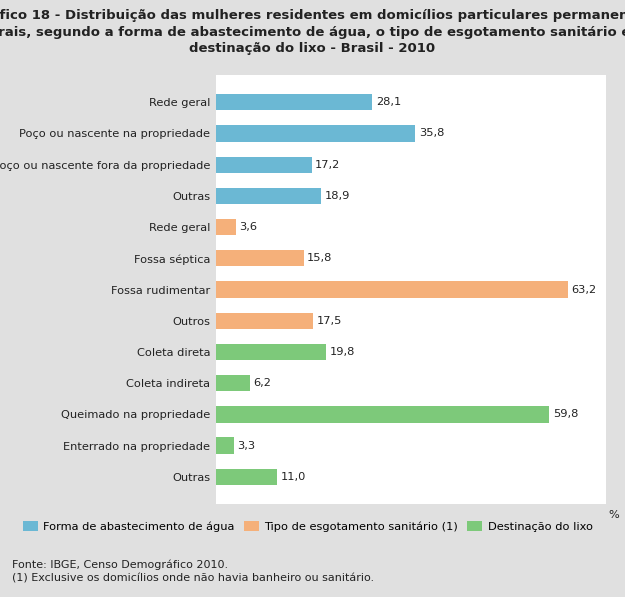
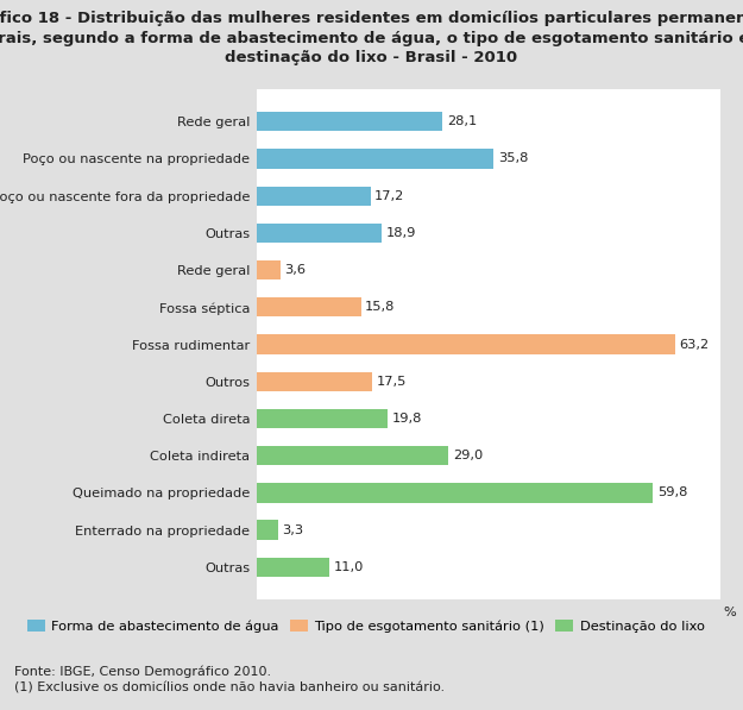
Coleta indireta: 6,2 -> 29,0
